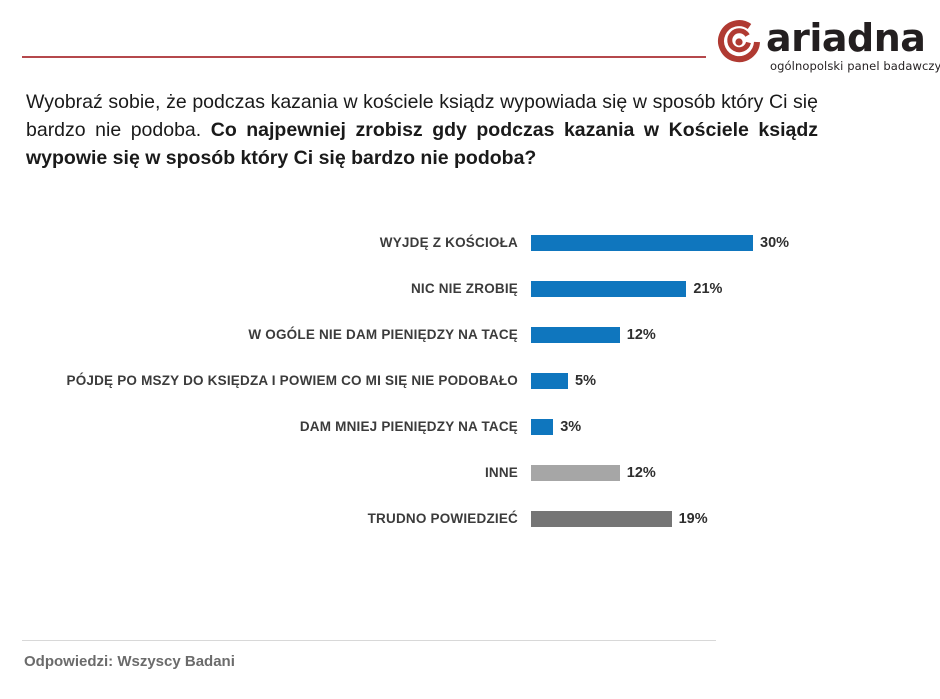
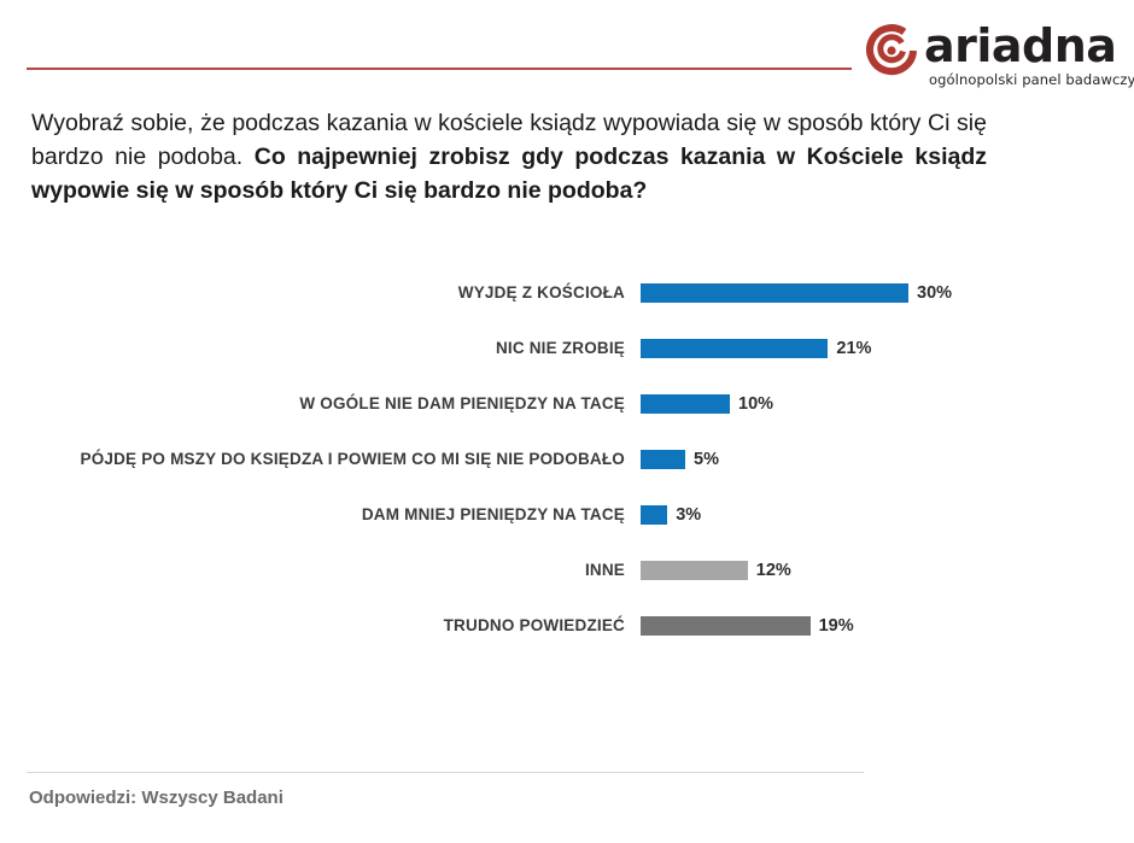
W OGÓLE NIE DAM PIENIĘDZY NA TACĘ: 12% -> 10%
